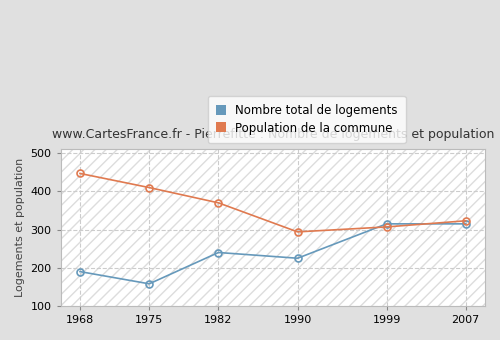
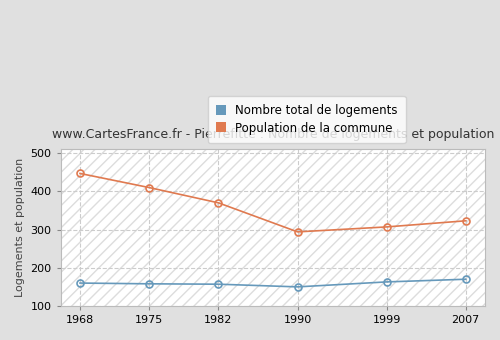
Nombre total de logements/1968: 190 -> 160
Nombre total de logements/1982: 240 -> 157
Nombre total de logements/1990: 225 -> 150
Nombre total de logements/1999: 315 -> 163
Nombre total de logements/2007: 315 -> 170
